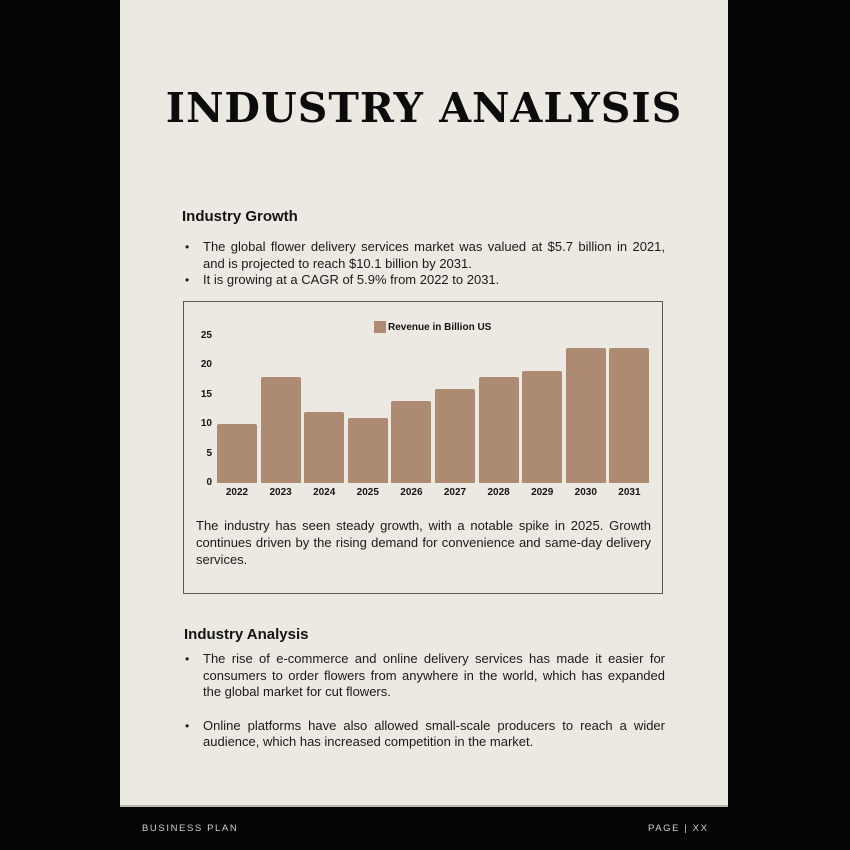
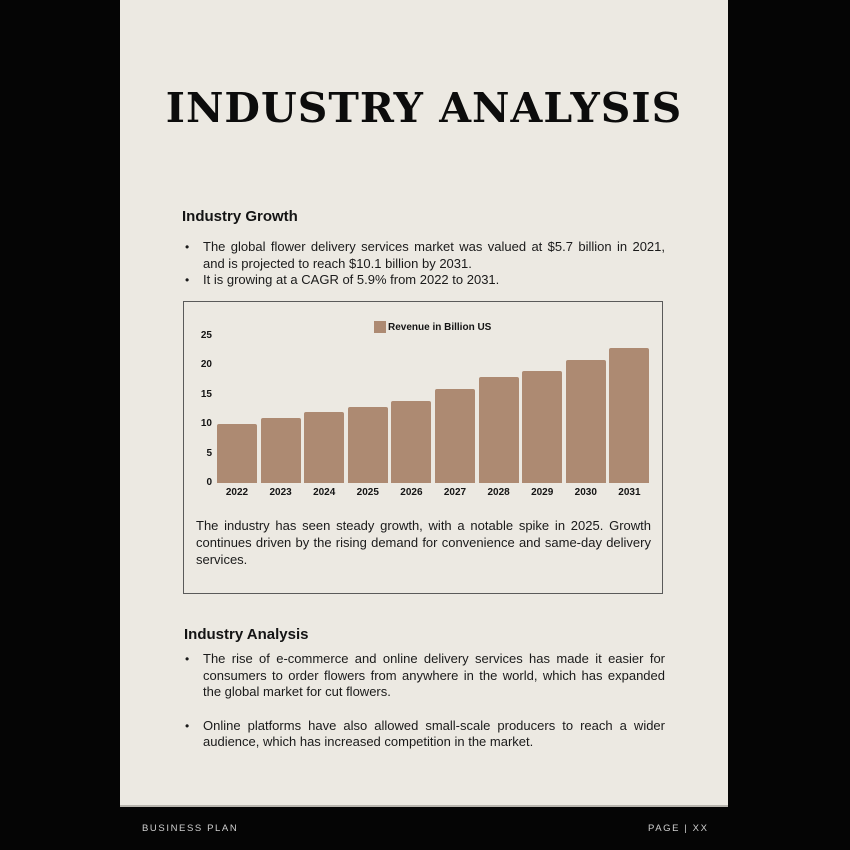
2023: 18 -> 11
2025: 11 -> 13
2030: 23 -> 21
